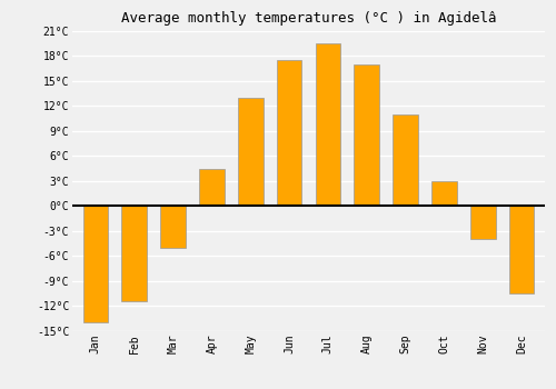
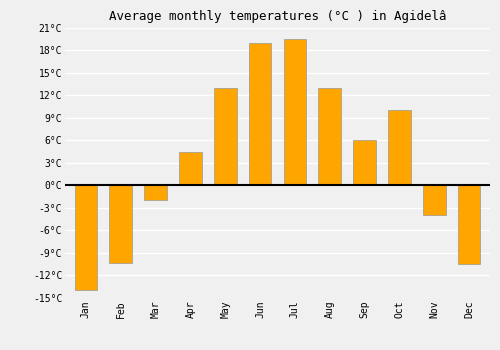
Feb: -11.5°C -> -10.4°C
Mar: -5.0°C -> -2.0°C
Jun: 17.5°C -> 19.0°C
Aug: 17.0°C -> 13.0°C
Sep: 11.0°C -> 6.0°C
Oct: 3.0°C -> 10.0°C
